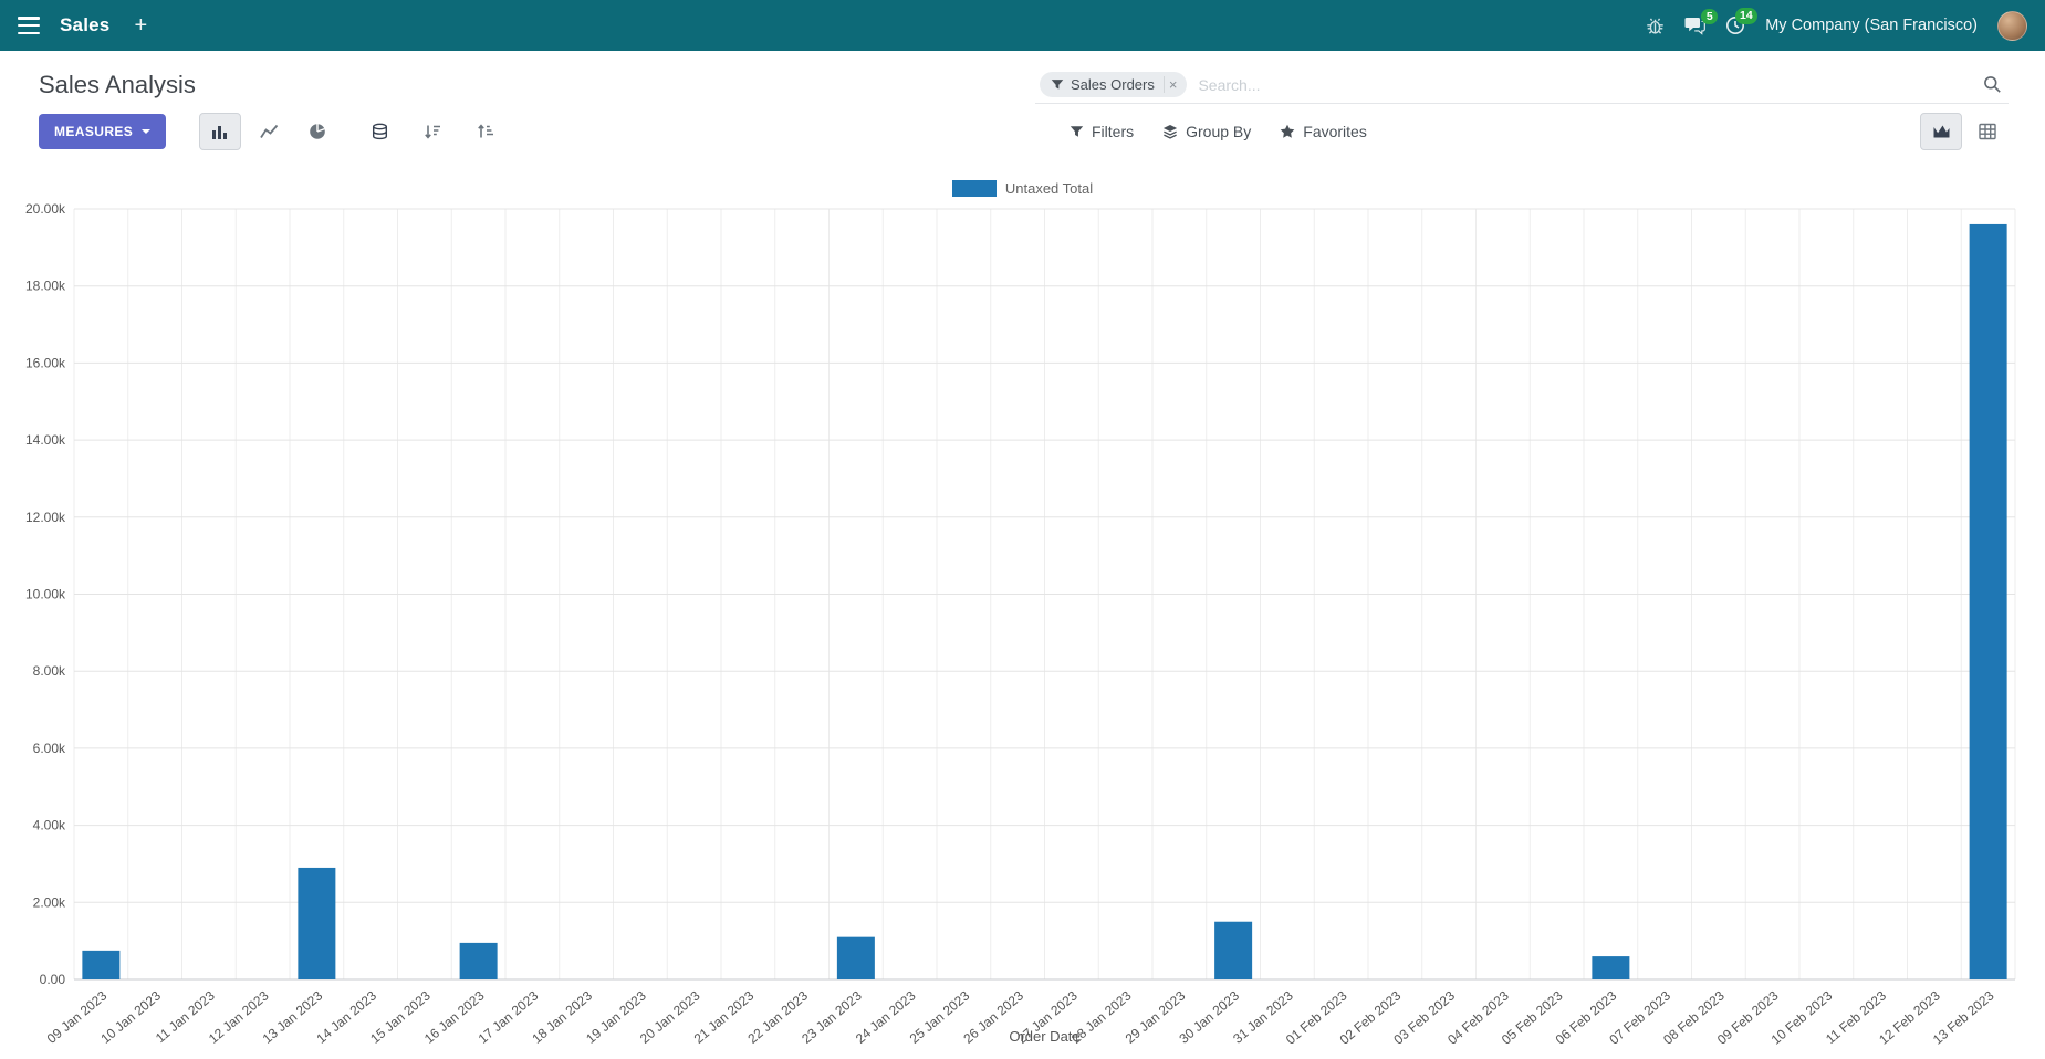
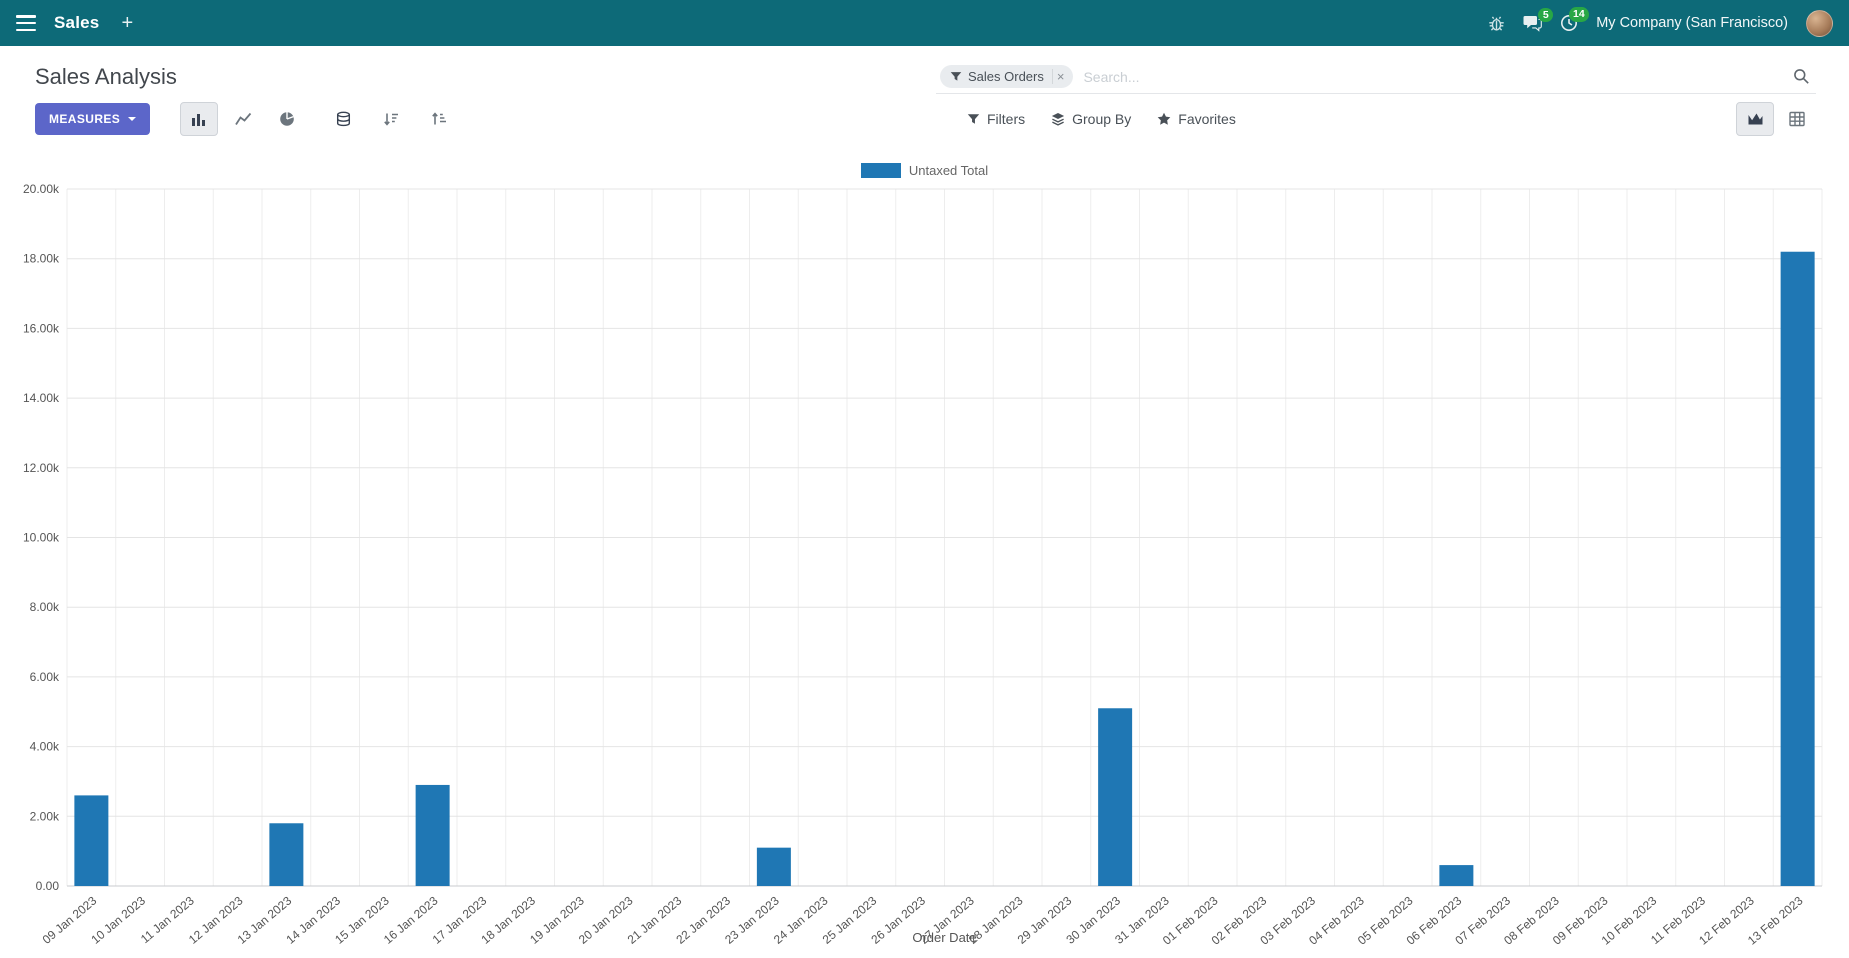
09 Jan 2023: 0.8k -> 2.6k
13 Jan 2023: 2.9k -> 1.8k
16 Jan 2023: 1.0k -> 2.9k
30 Jan 2023: 1.5k -> 5.1k
13 Feb 2023: 19.6k -> 18.2k
